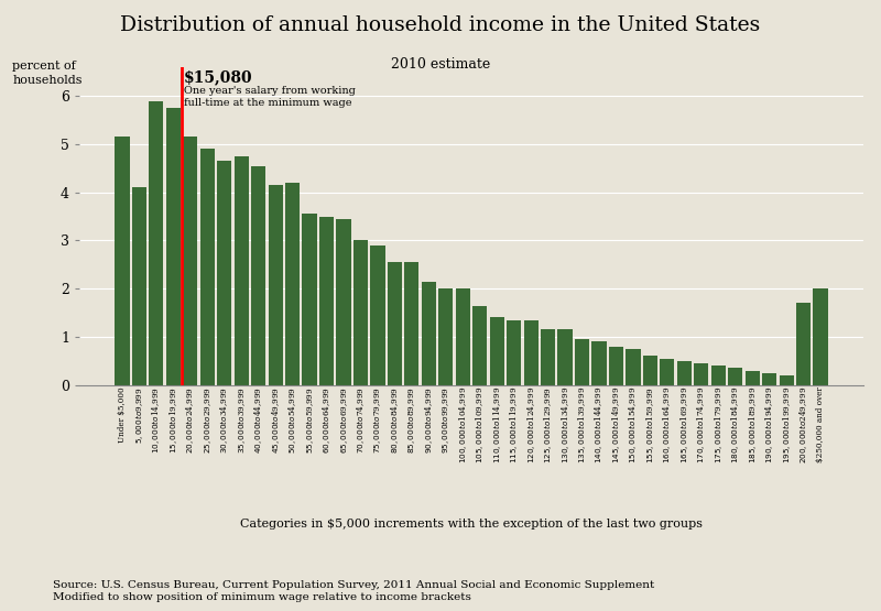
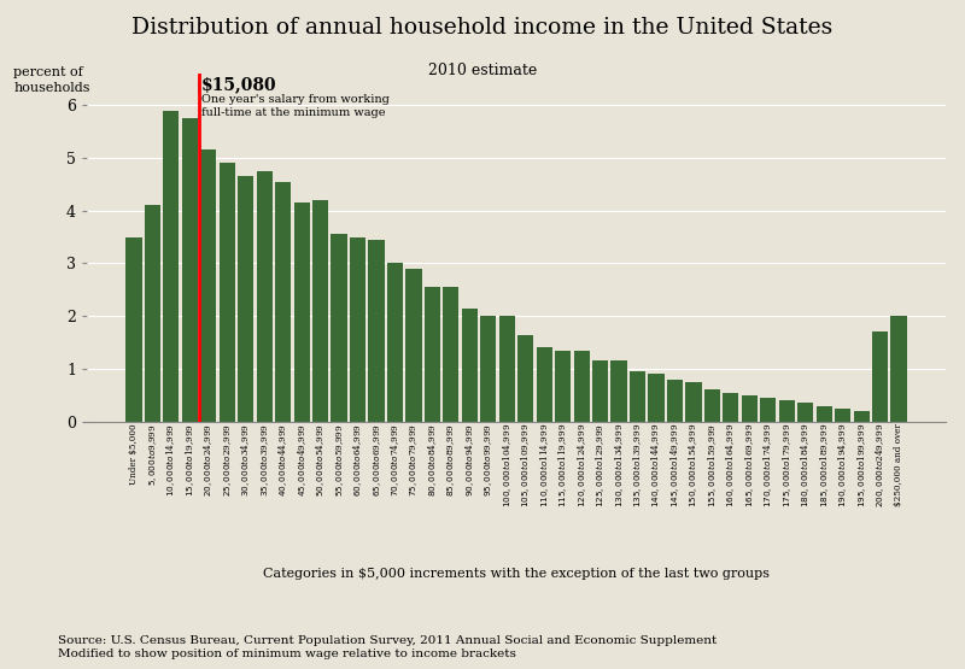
Under $5,000: 5.15 -> 3.50
